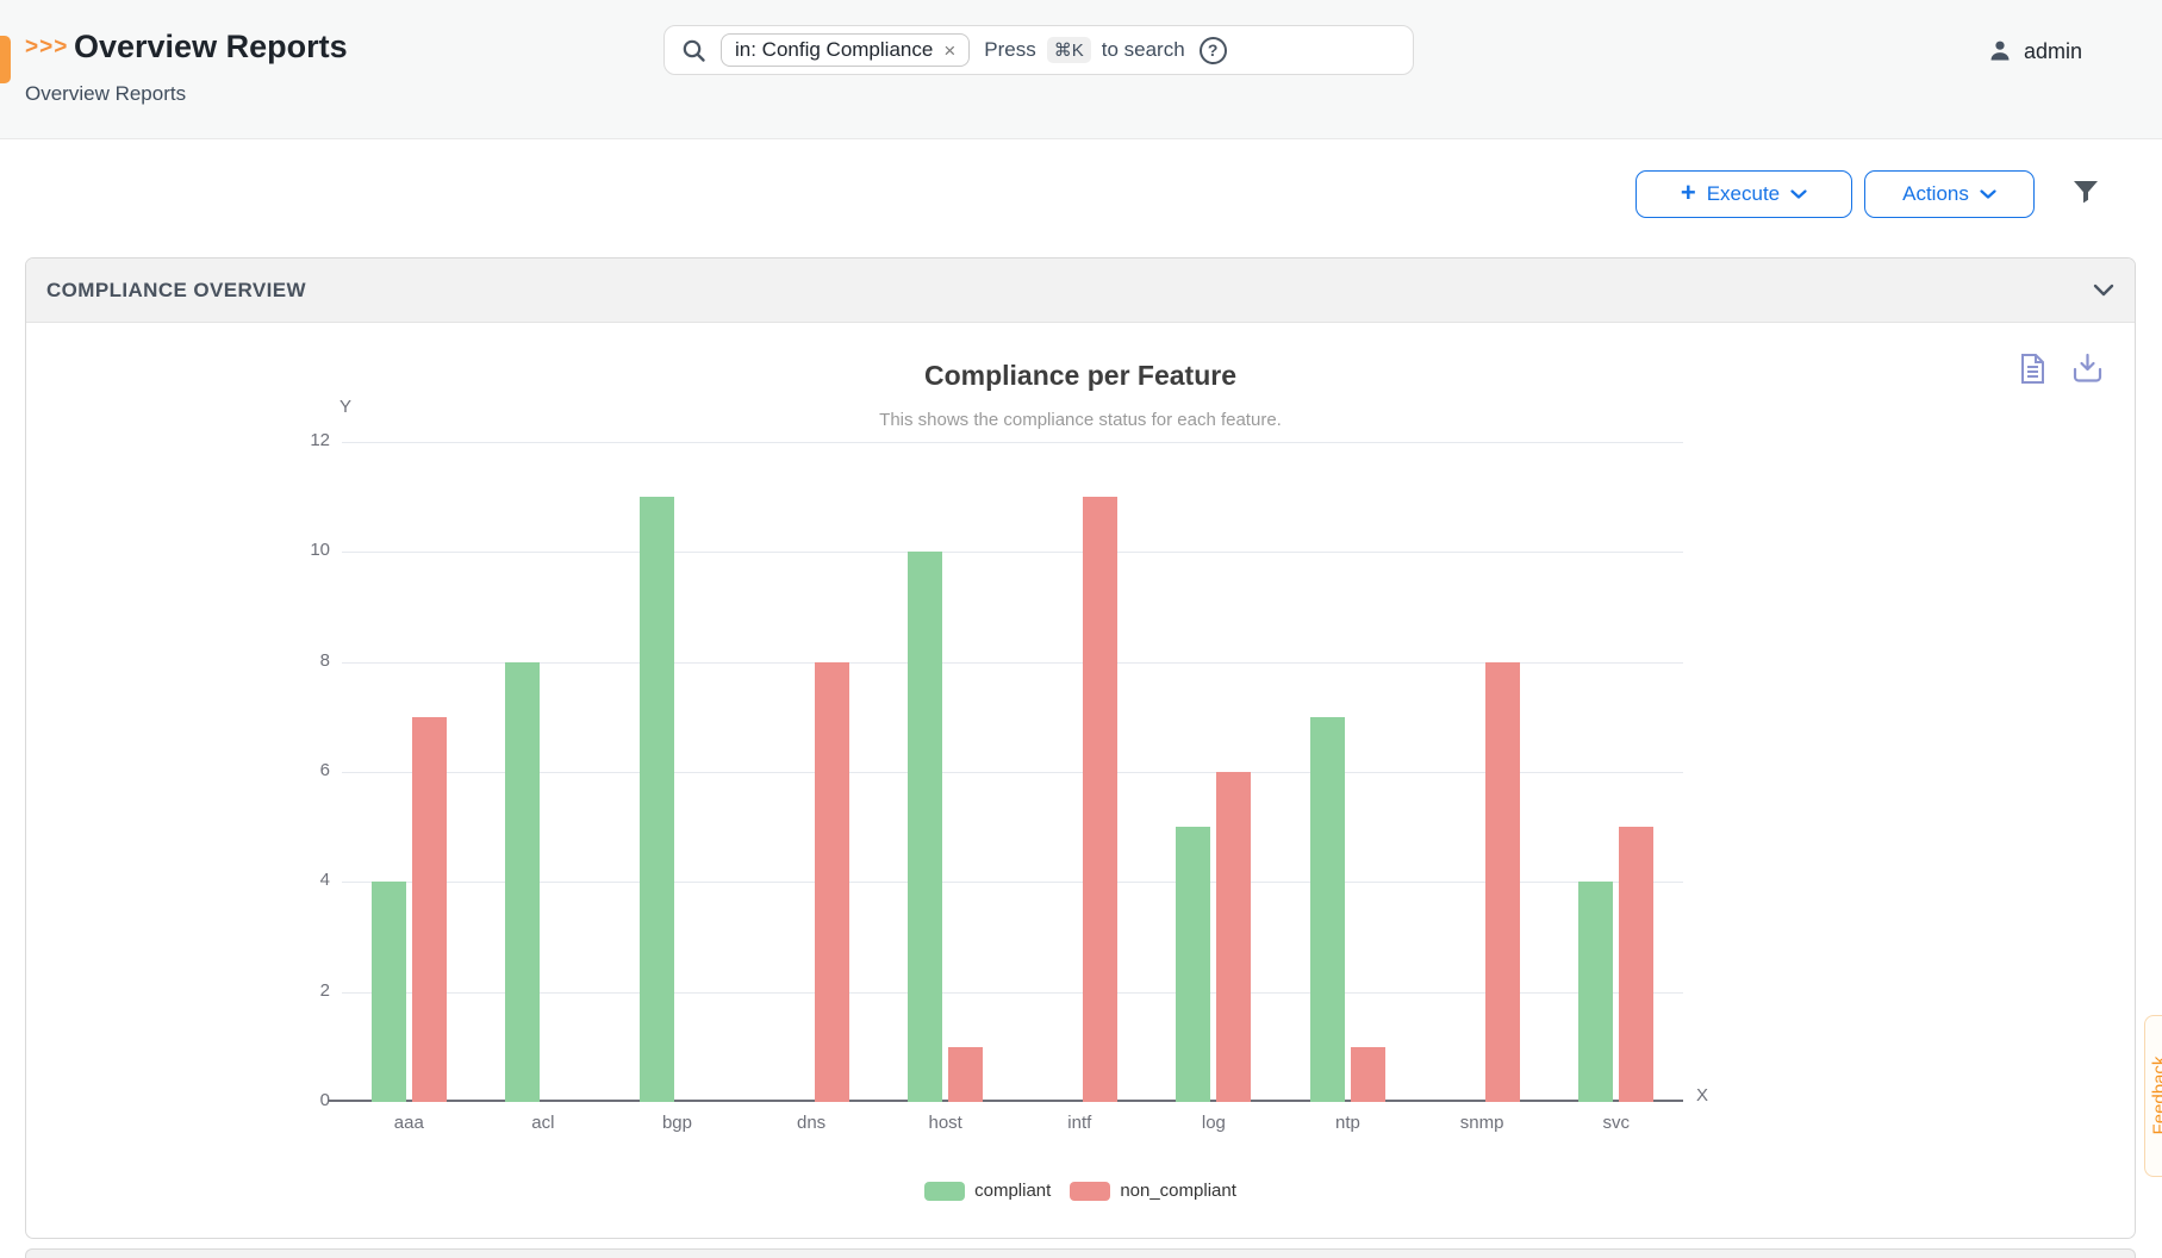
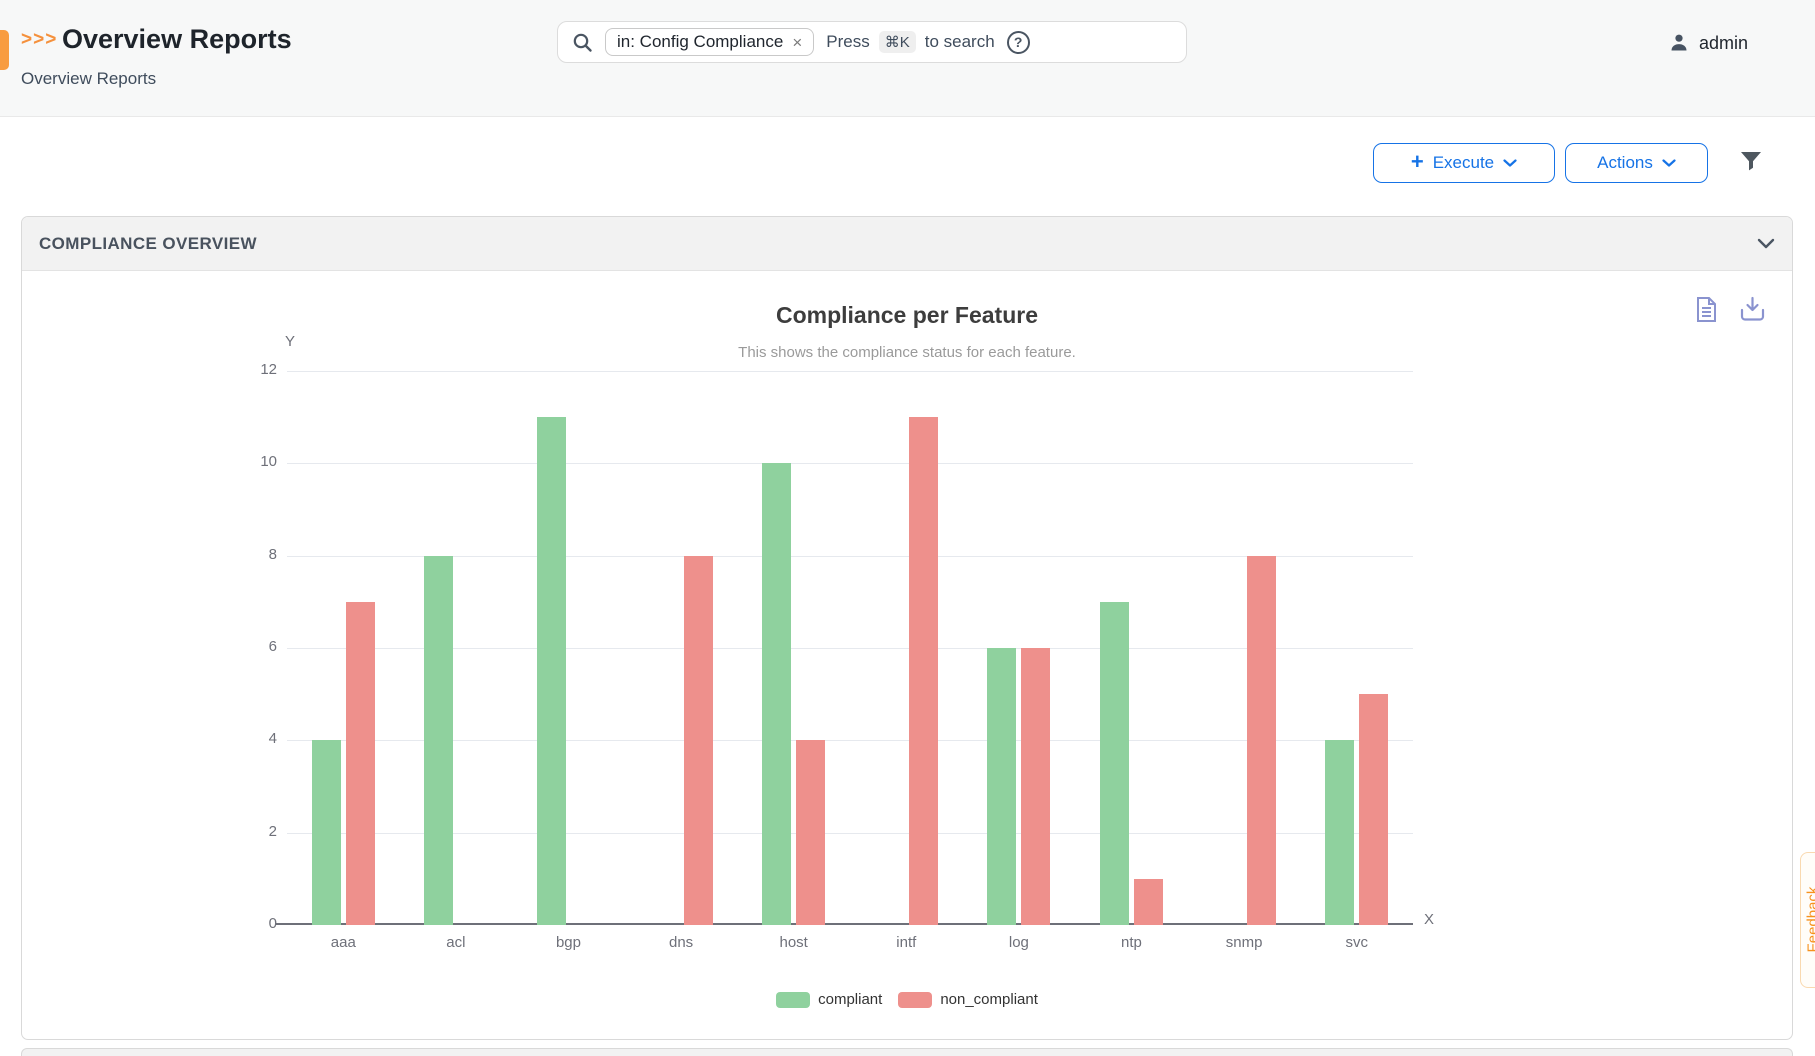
non_compliant/host: 1 -> 4
compliant/log: 5 -> 6
